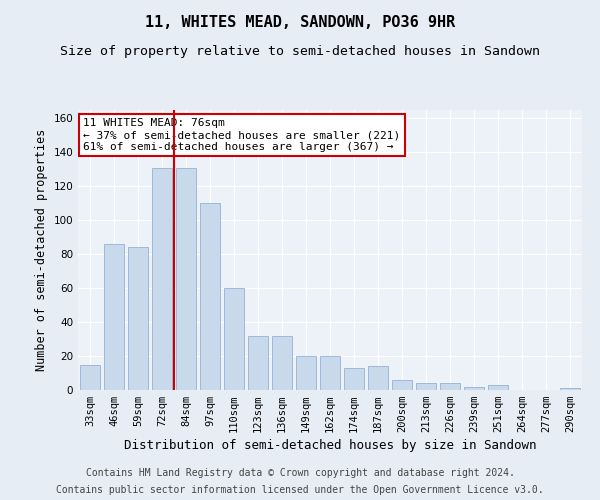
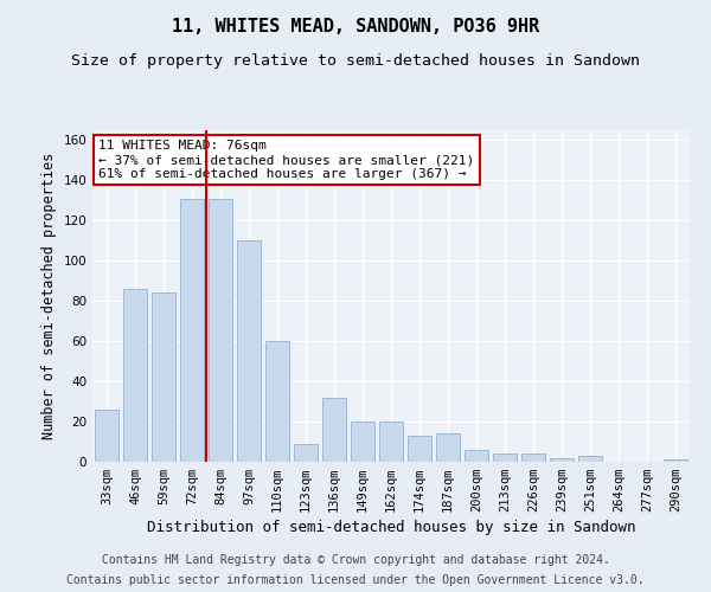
33sqm: 15 -> 26
123sqm: 32 -> 9
